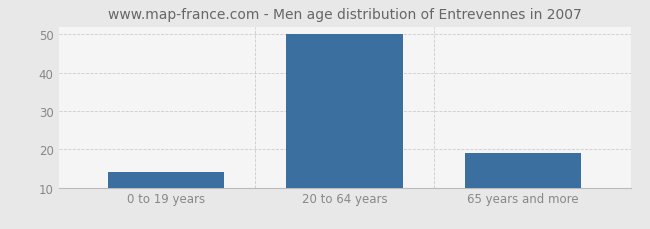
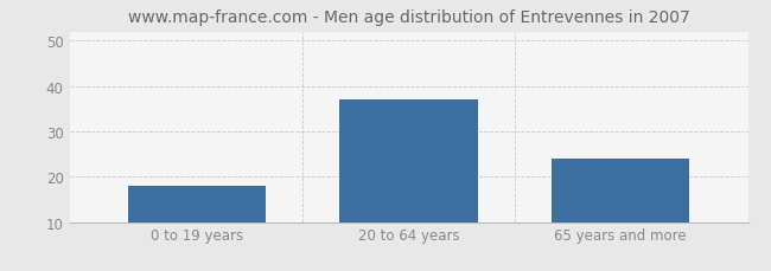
0 to 19 years: 14 -> 18
20 to 64 years: 50 -> 37
65 years and more: 19 -> 24
